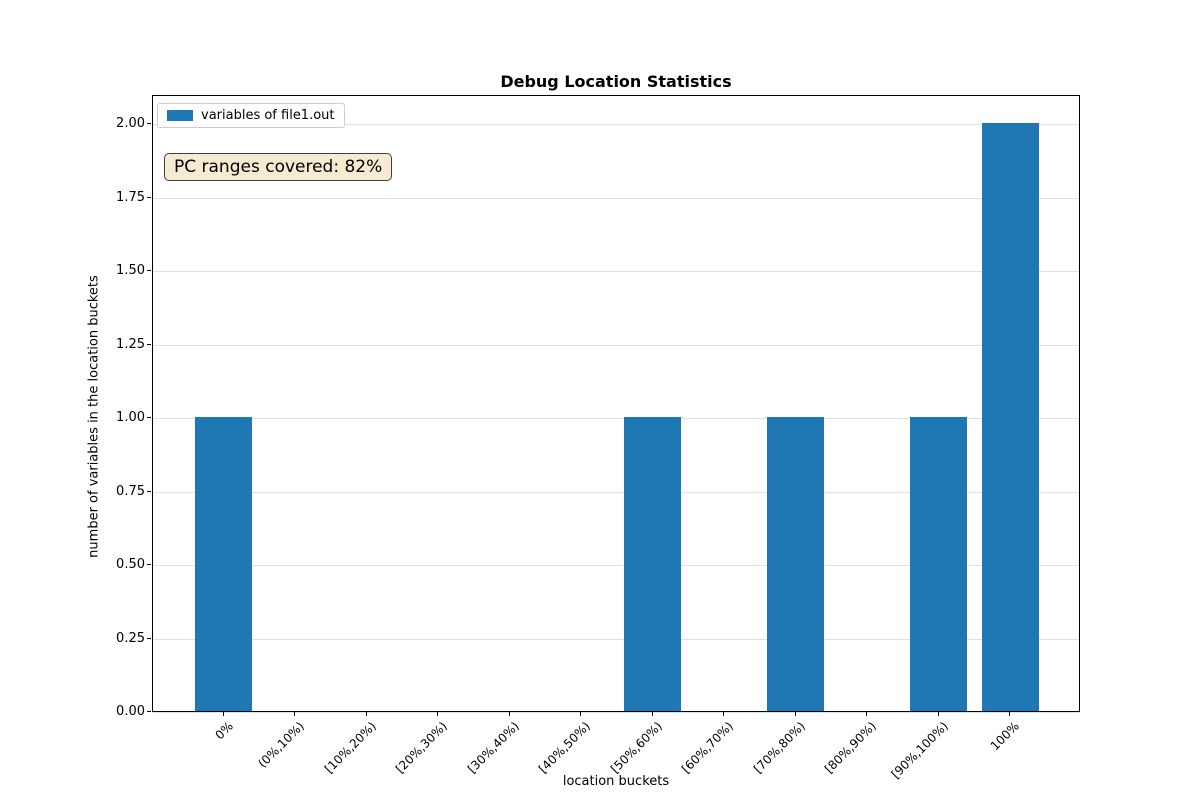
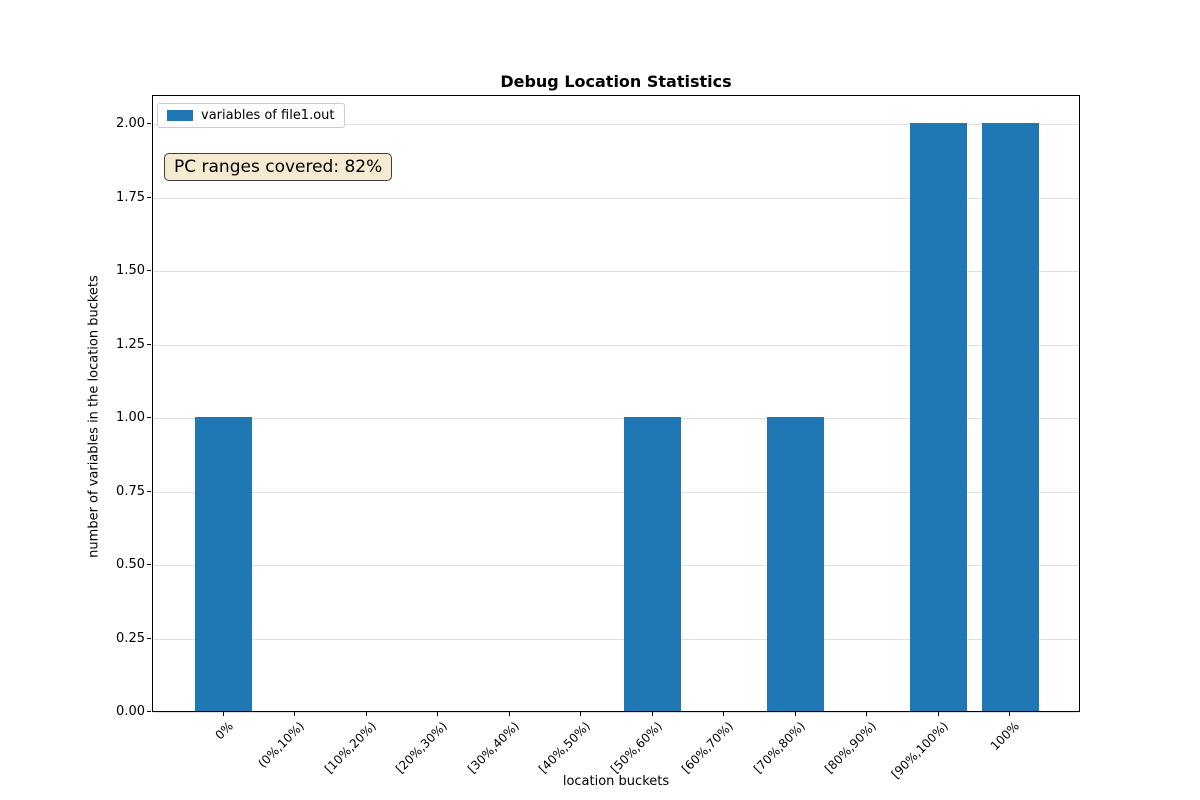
[90%,100%): 1 -> 2
